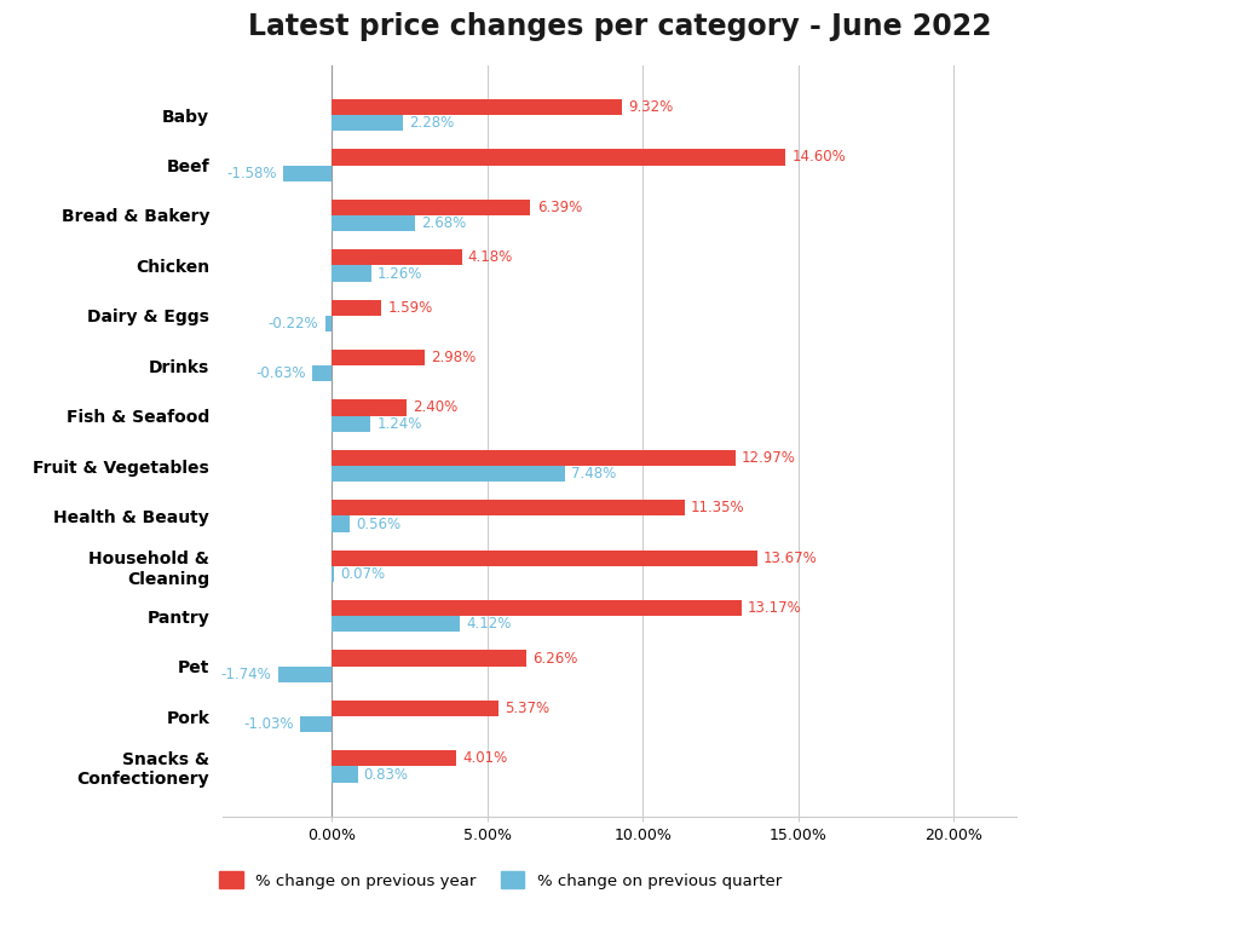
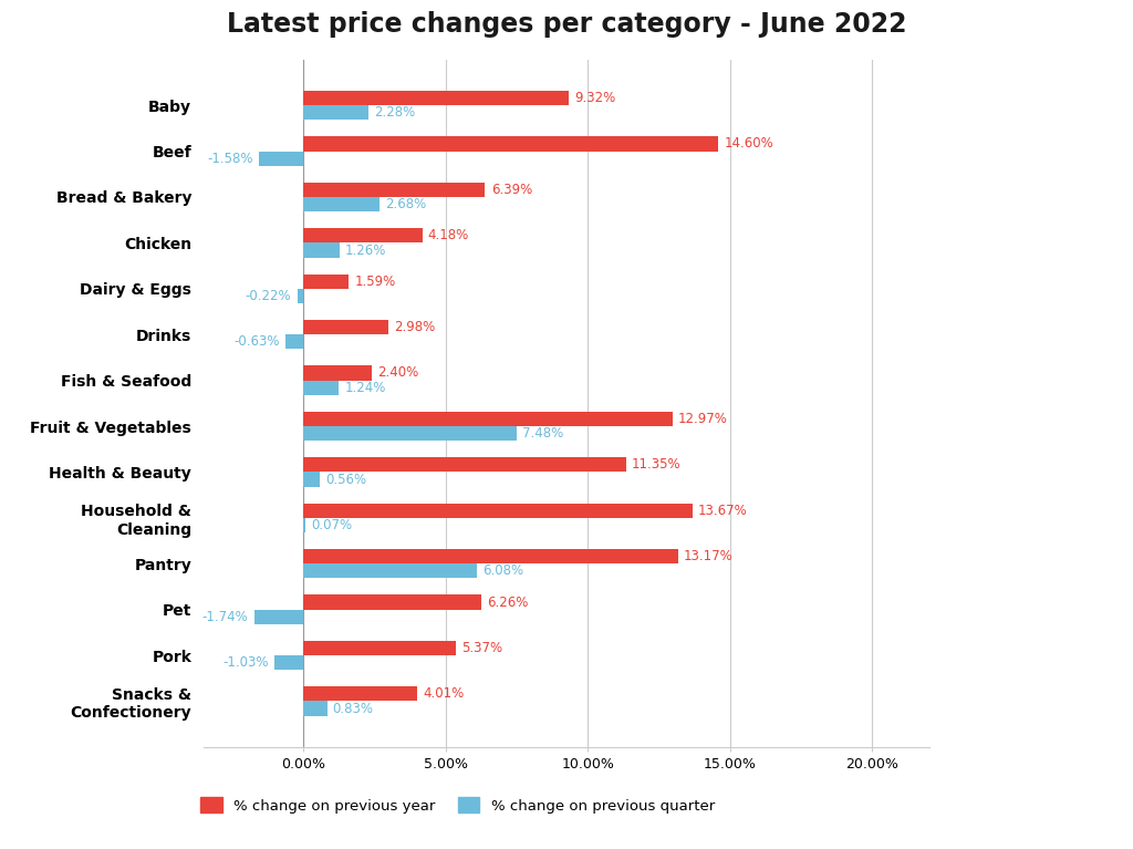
% change on previous quarter/Pantry: 4.12% -> 6.08%
